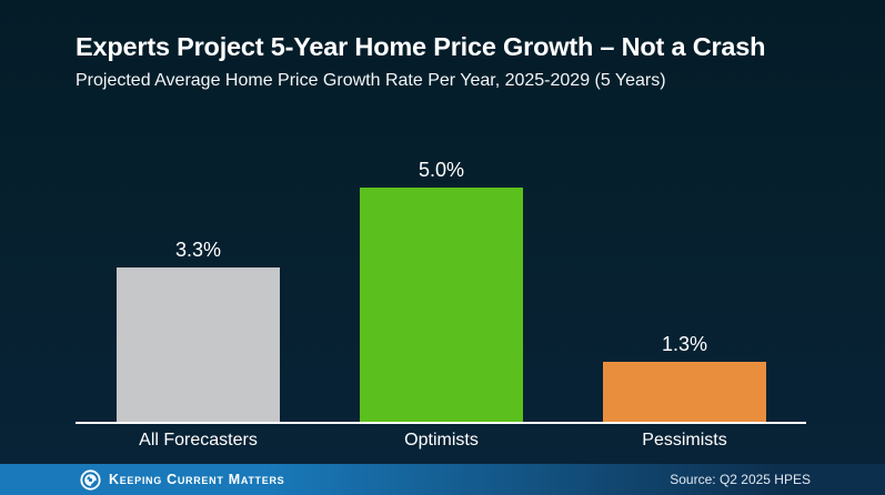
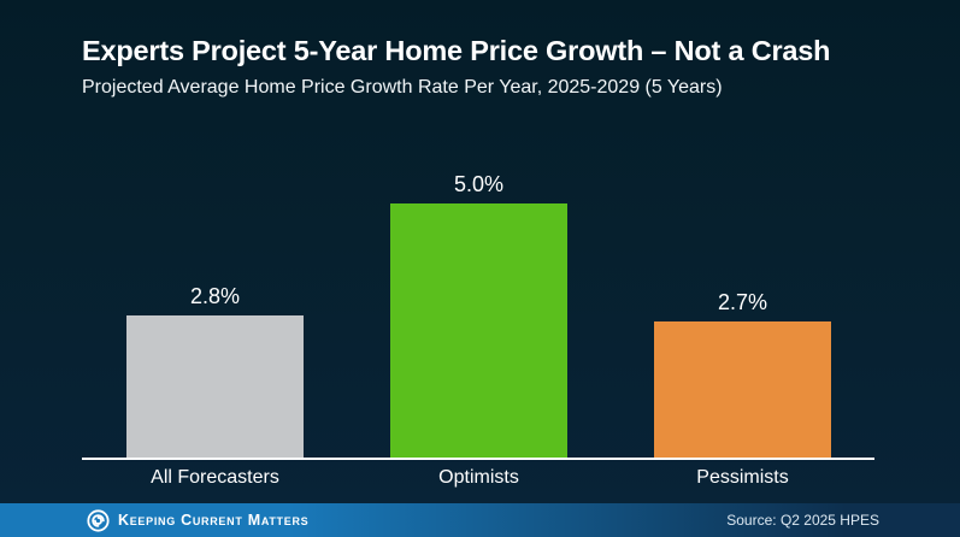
All Forecasters: 3.3% -> 2.8%
Pessimists: 1.3% -> 2.7%
